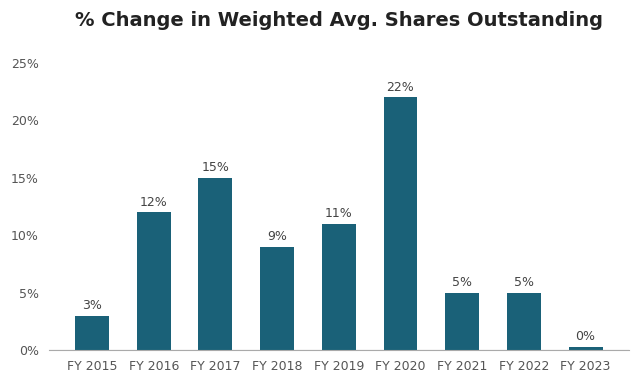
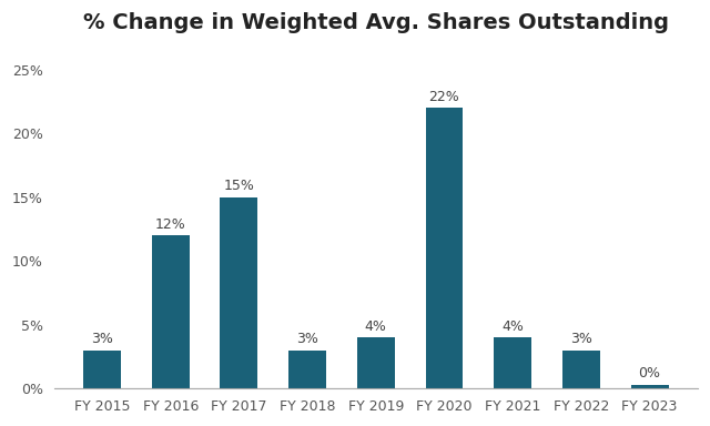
FY 2018: 9% -> 3%
FY 2019: 11% -> 4%
FY 2021: 5% -> 4%
FY 2022: 5% -> 3%
